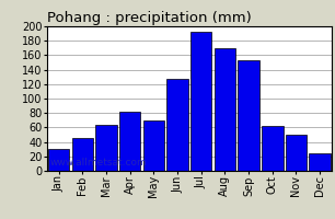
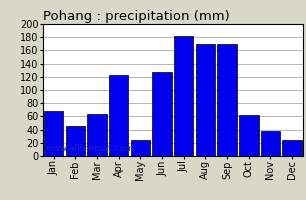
Jan: 30 -> 68
Apr: 82 -> 122
May: 70 -> 24
Jul: 193 -> 182
Sep: 153 -> 170
Nov: 50 -> 38
